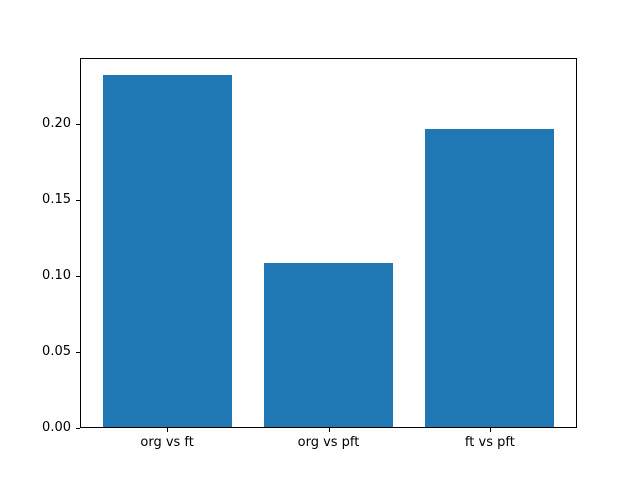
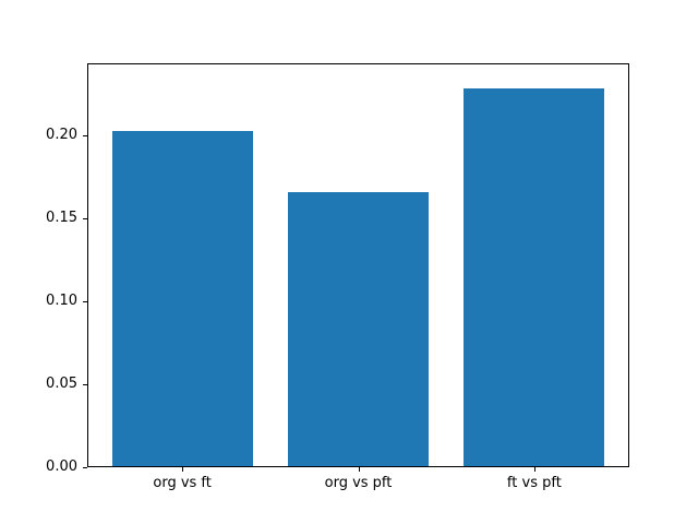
org vs ft: 0.232 -> 0.202
org vs pft: 0.108 -> 0.165
ft vs pft: 0.196 -> 0.228
